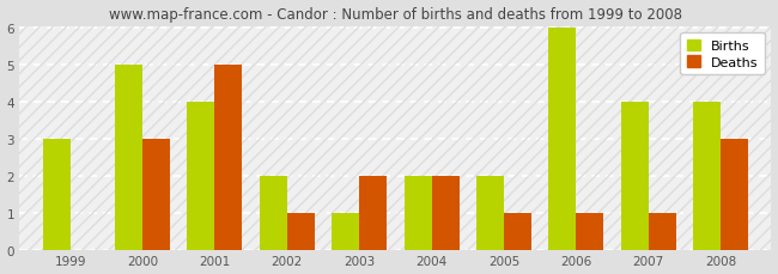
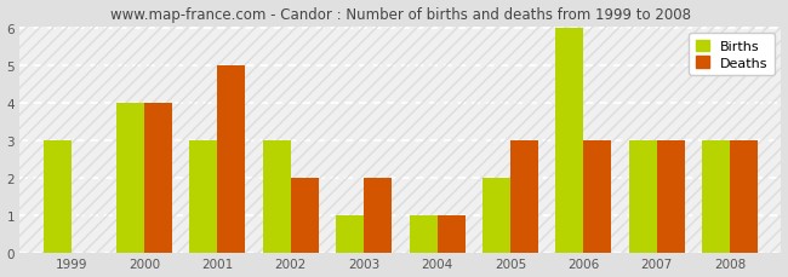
Births/2000: 5 -> 4
Deaths/2000: 3 -> 4
Births/2001: 4 -> 3
Births/2002: 2 -> 3
Deaths/2002: 1 -> 2
Births/2004: 2 -> 1
Deaths/2004: 2 -> 1
Deaths/2005: 1 -> 3
Deaths/2006: 1 -> 3
Births/2007: 4 -> 3
Deaths/2007: 1 -> 3
Births/2008: 4 -> 3
